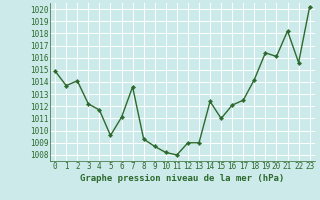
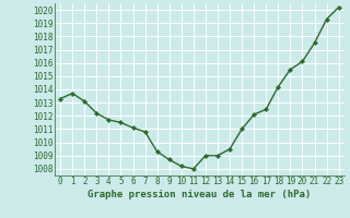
0: 1014.9 -> 1013.3
2: 1014.1 -> 1013.1
5: 1009.6 -> 1011.5
7: 1013.6 -> 1010.8
14: 1012.4 -> 1009.5
19: 1016.4 -> 1015.5
21: 1018.2 -> 1017.5
22: 1015.6 -> 1019.3
